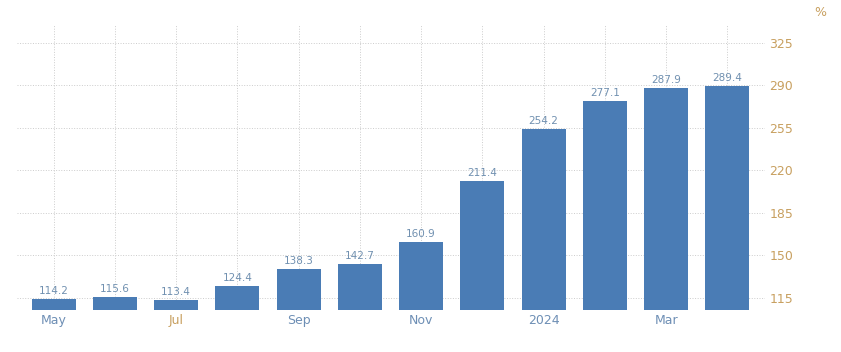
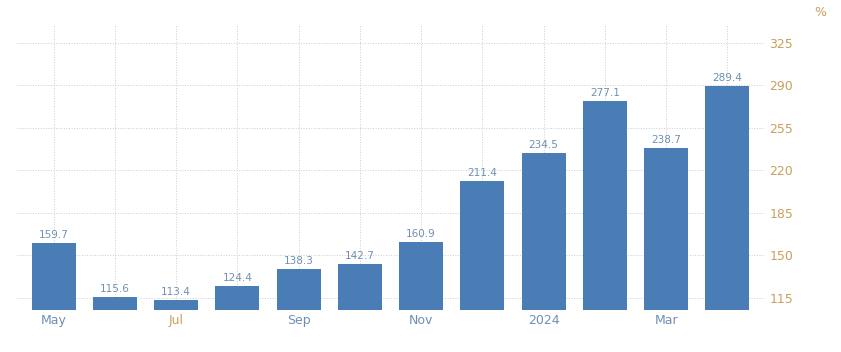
May: 114.2 -> 159.7
2024: 254.2 -> 234.5
Mar: 287.9 -> 238.7
